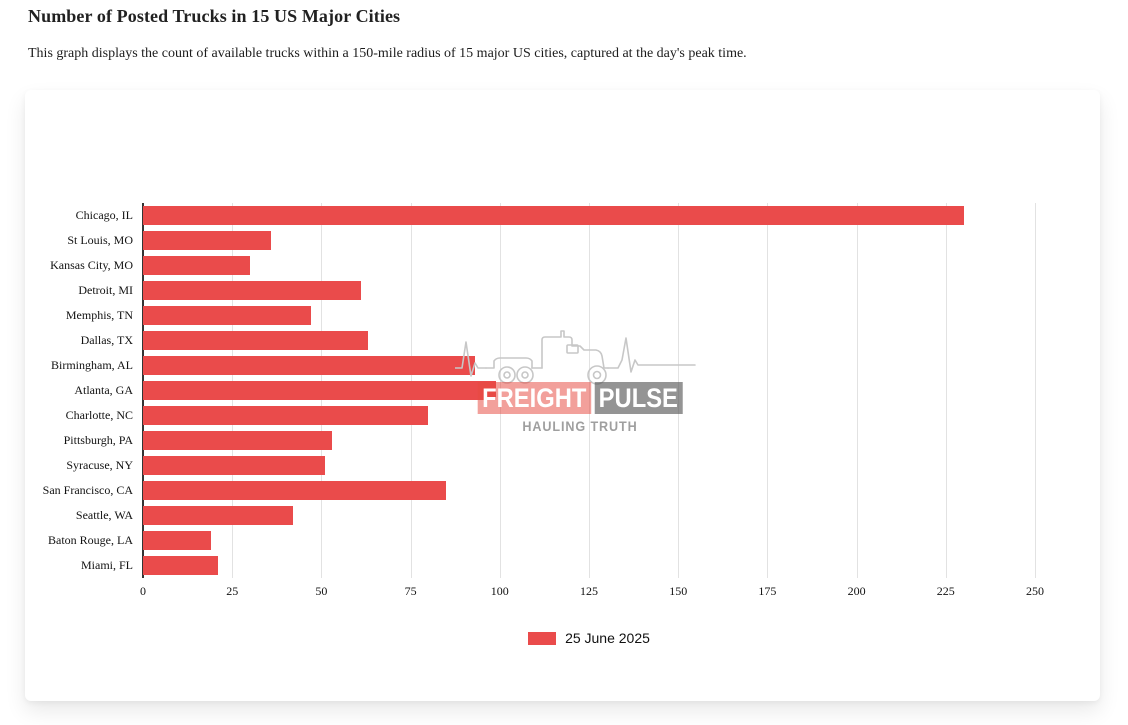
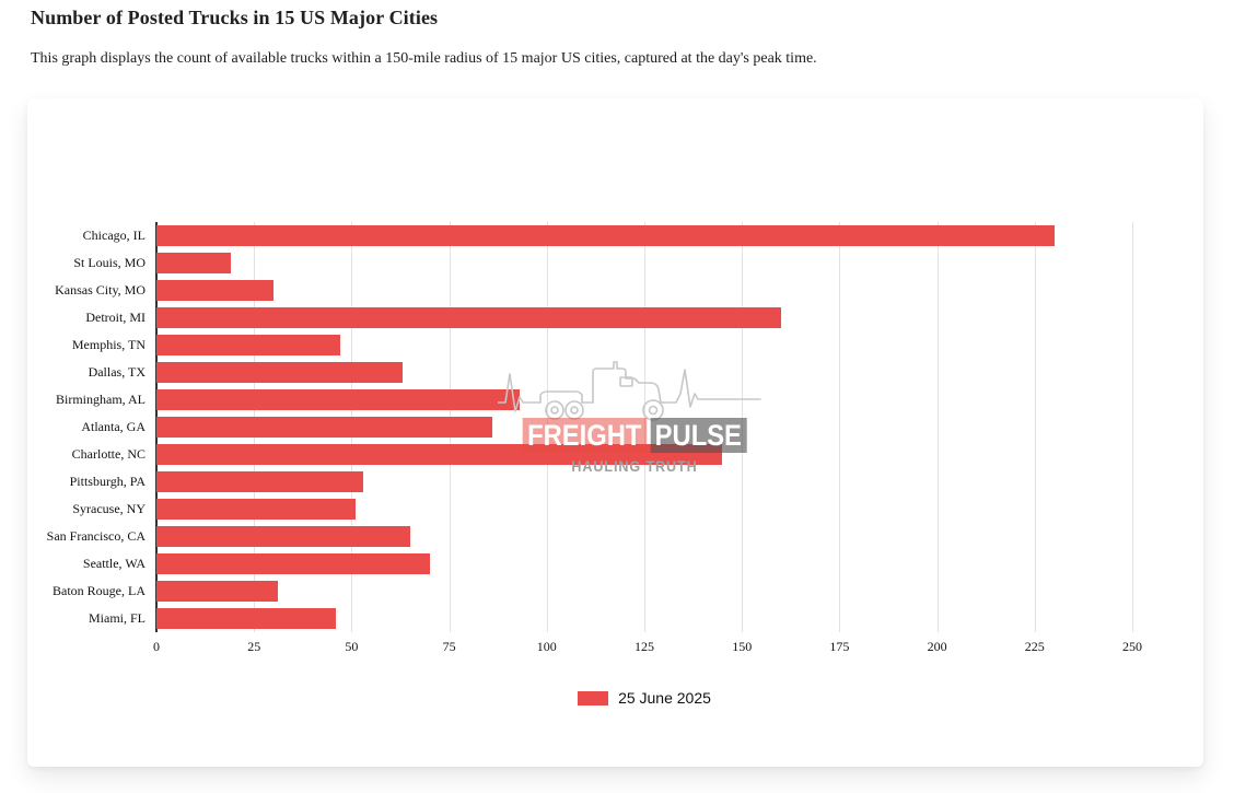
St Louis, MO: 36 -> 19
Detroit, MI: 61 -> 160
Atlanta, GA: 99 -> 86
Charlotte, NC: 80 -> 145
San Francisco, CA: 85 -> 65
Seattle, WA: 42 -> 70
Baton Rouge, LA: 19 -> 31
Miami, FL: 21 -> 46
